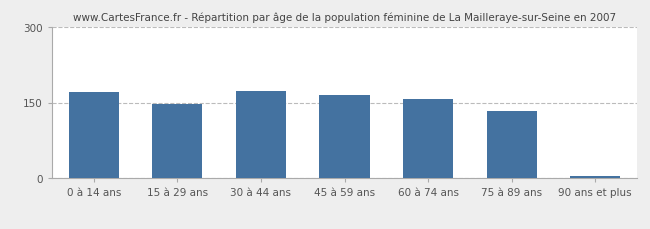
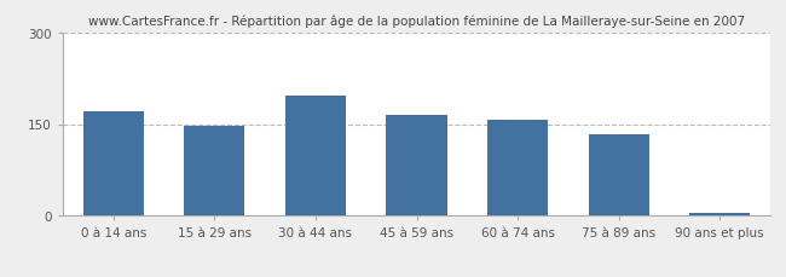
30 à 44 ans: 172 -> 196
